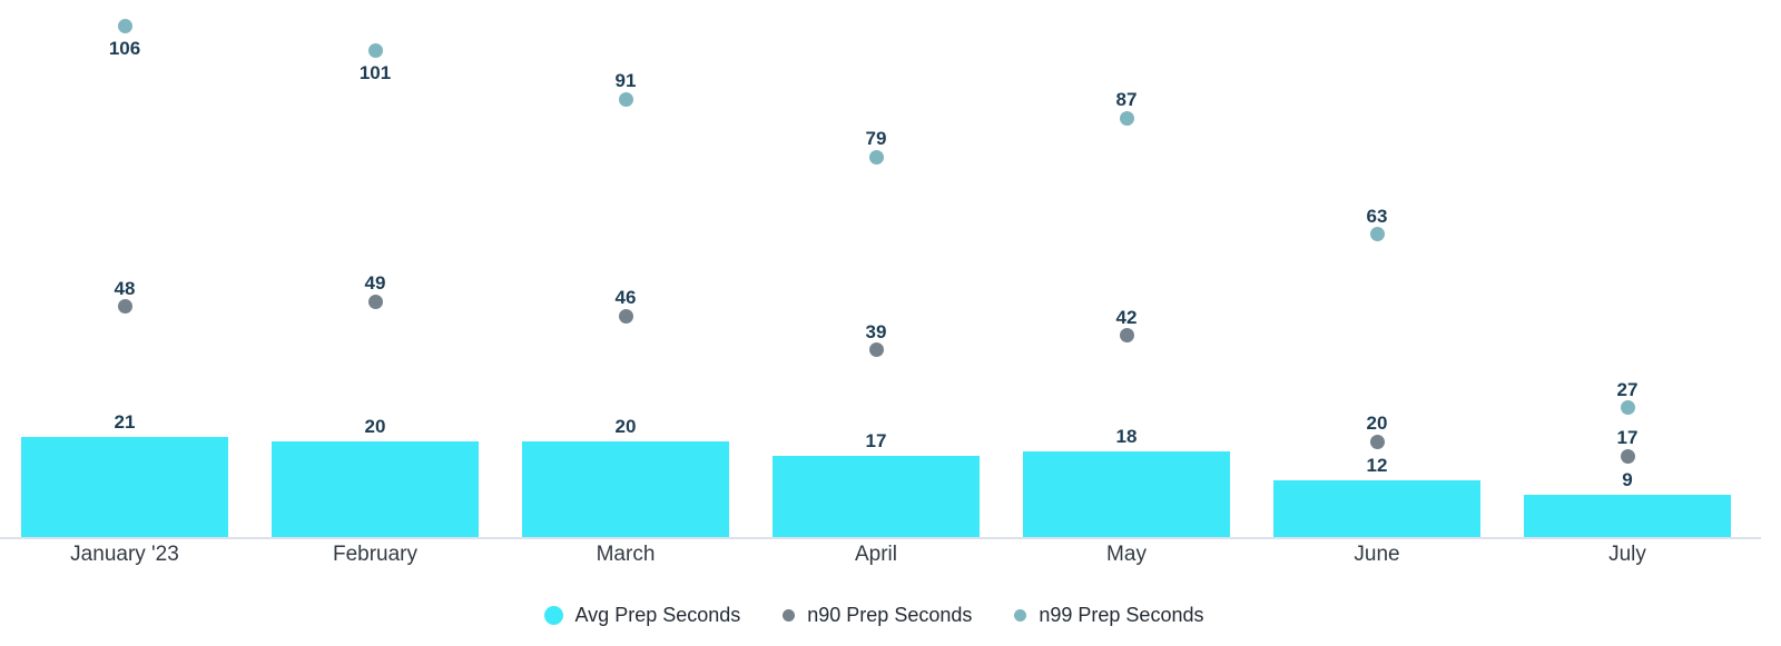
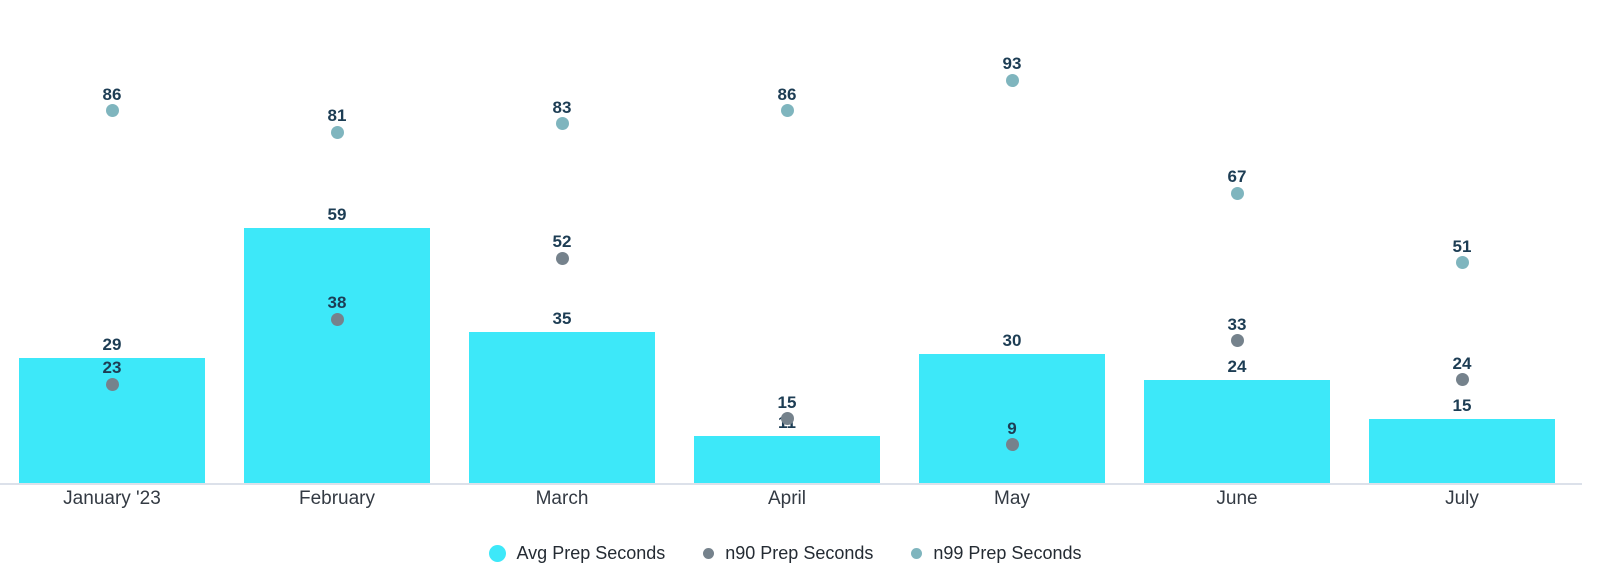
Avg Prep Seconds/January '23: 21 -> 29
n90 Prep Seconds/January '23: 48 -> 23
n99 Prep Seconds/January '23: 106 -> 86
Avg Prep Seconds/February: 20 -> 59
n90 Prep Seconds/February: 49 -> 38
n99 Prep Seconds/February: 101 -> 81
Avg Prep Seconds/March: 20 -> 35
n90 Prep Seconds/March: 46 -> 52
n99 Prep Seconds/March: 91 -> 83
Avg Prep Seconds/April: 17 -> 11
n90 Prep Seconds/April: 39 -> 15
n99 Prep Seconds/April: 79 -> 86
Avg Prep Seconds/May: 18 -> 30
n90 Prep Seconds/May: 42 -> 9
n99 Prep Seconds/May: 87 -> 93
Avg Prep Seconds/June: 12 -> 24
n90 Prep Seconds/June: 20 -> 33
n99 Prep Seconds/June: 63 -> 67
Avg Prep Seconds/July: 9 -> 15
n90 Prep Seconds/July: 17 -> 24
n99 Prep Seconds/July: 27 -> 51
